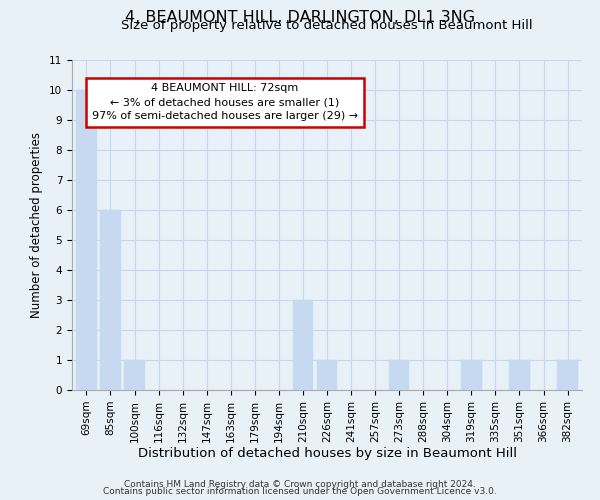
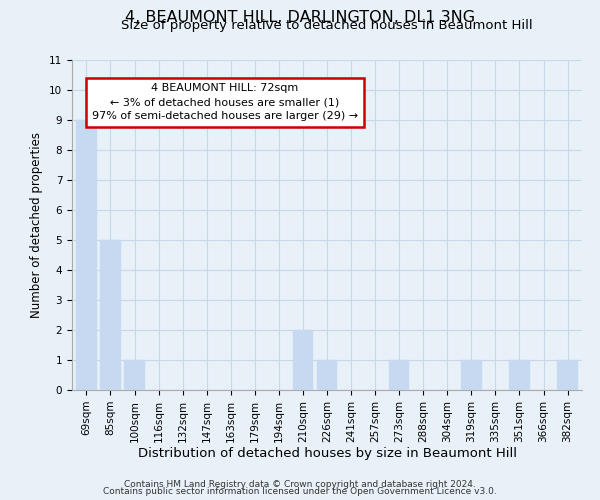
69sqm: 10 -> 9
85sqm: 6 -> 5
210sqm: 3 -> 2
